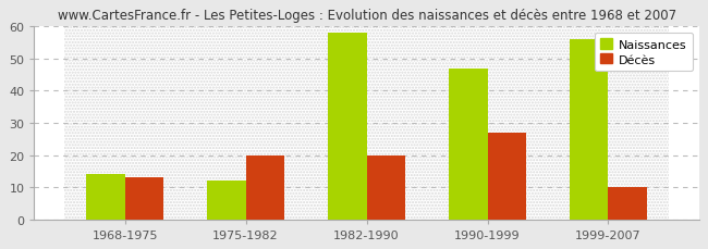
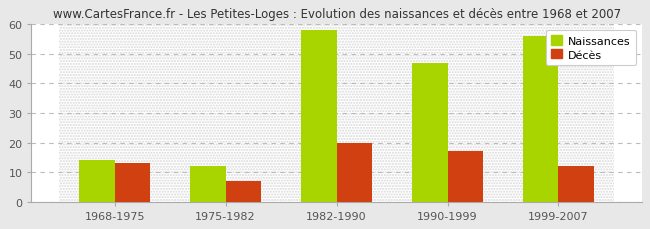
Décès/1975-1982: 20 -> 7
Décès/1990-1999: 27 -> 17
Décès/1999-2007: 10 -> 12
